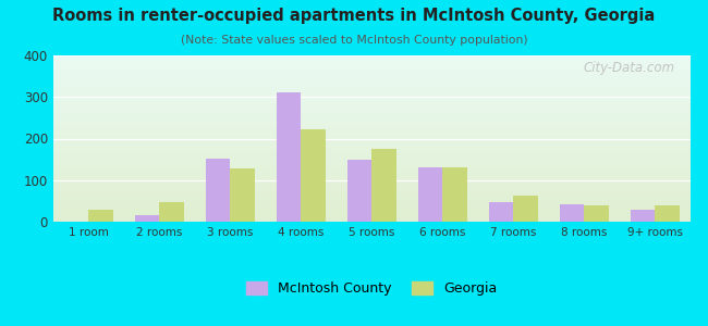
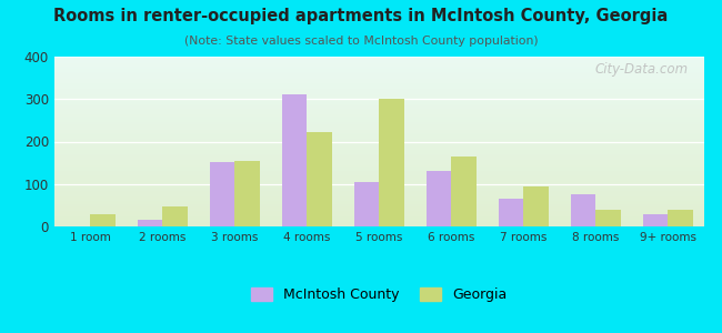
Georgia/3 rooms: 128 -> 155
McIntosh County/5 rooms: 148 -> 105
Georgia/5 rooms: 175 -> 300
Georgia/6 rooms: 132 -> 165
McIntosh County/7 rooms: 48 -> 65
Georgia/7 rooms: 63 -> 95
McIntosh County/8 rooms: 42 -> 75
